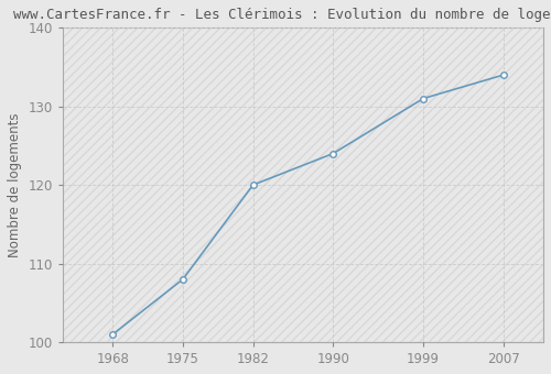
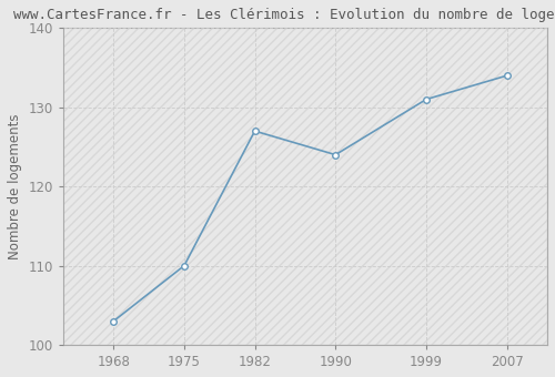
1968: 101 -> 103
1975: 108 -> 110
1982: 120 -> 127
